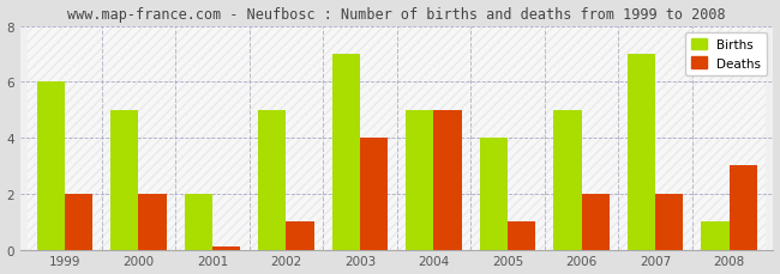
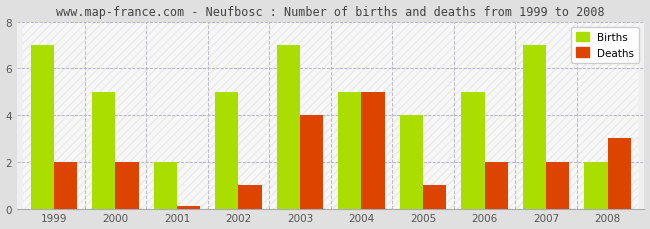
Births/1999: 6 -> 7
Births/2008: 1 -> 2
